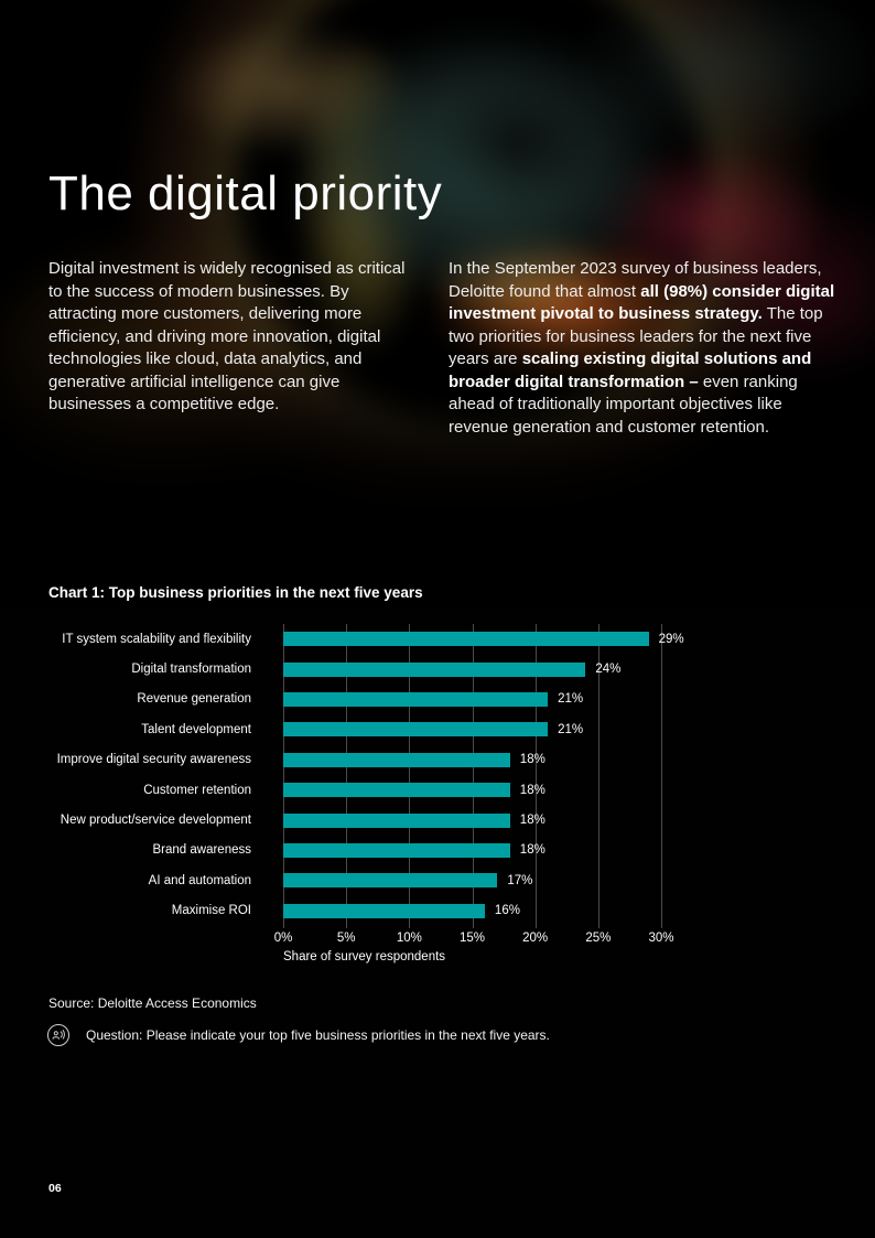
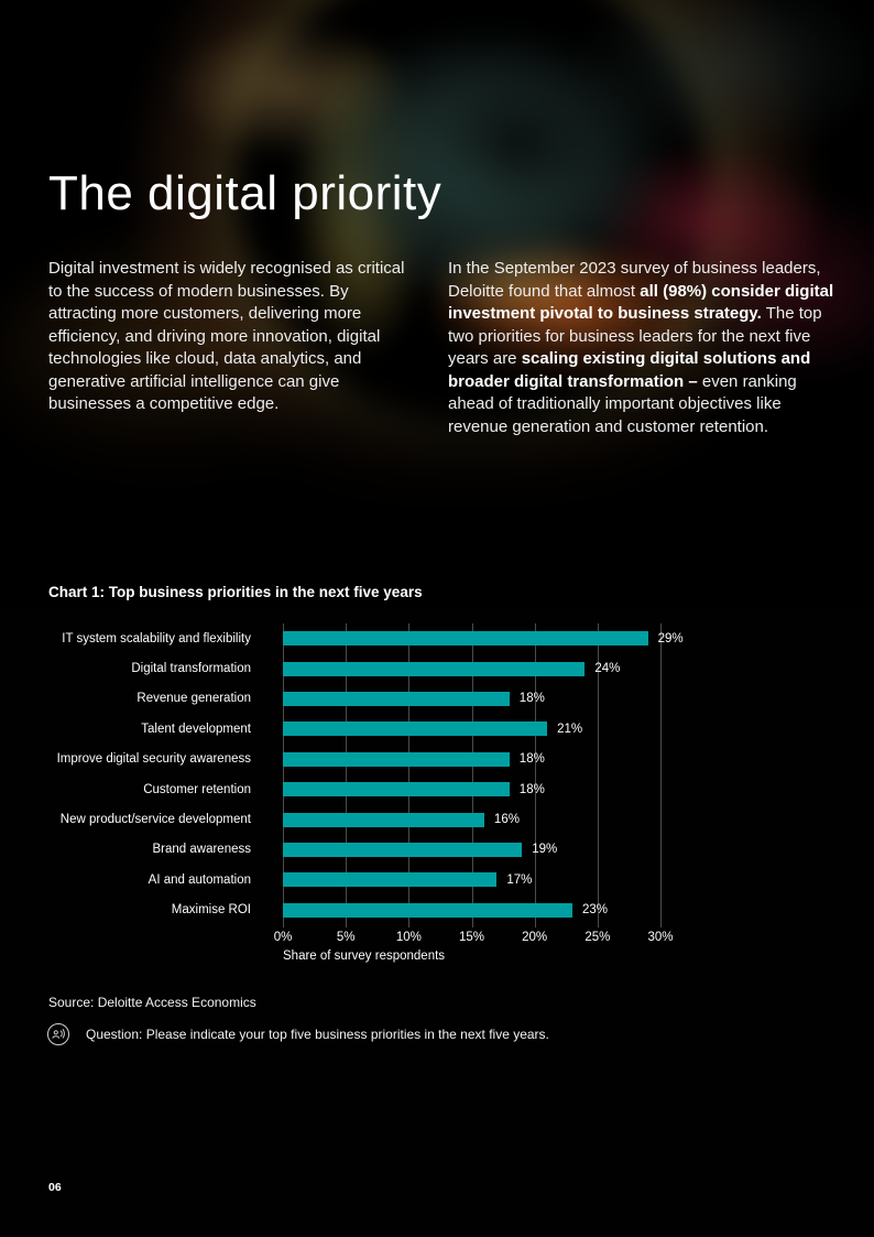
Revenue generation: 21% -> 18%
New product/service development: 18% -> 16%
Brand awareness: 18% -> 19%
Maximise ROI: 16% -> 23%
